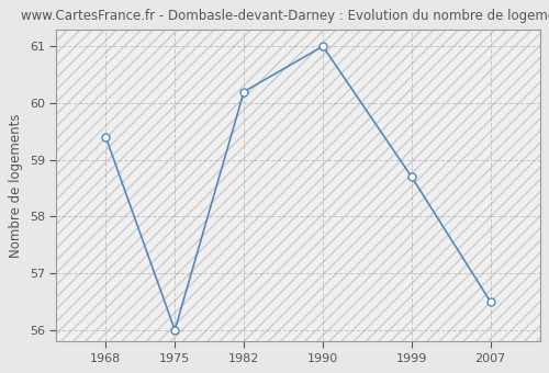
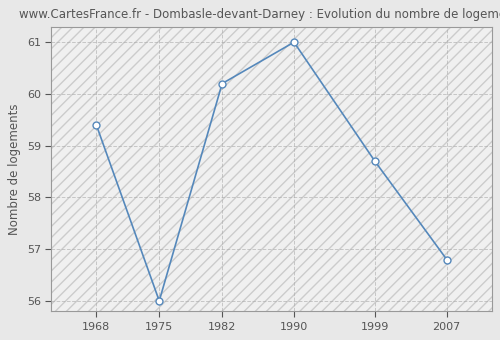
2007: 56.5 -> 56.8
